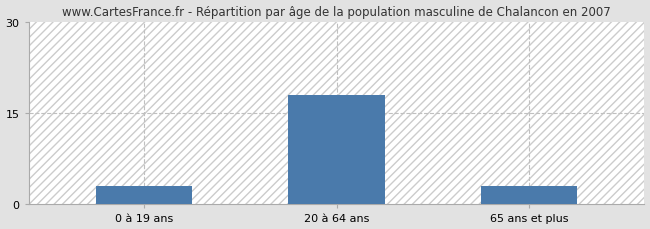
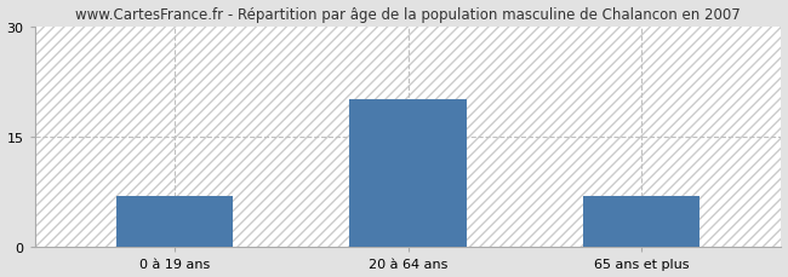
0 à 19 ans: 3 -> 7
20 à 64 ans: 18 -> 20
65 ans et plus: 3 -> 7
